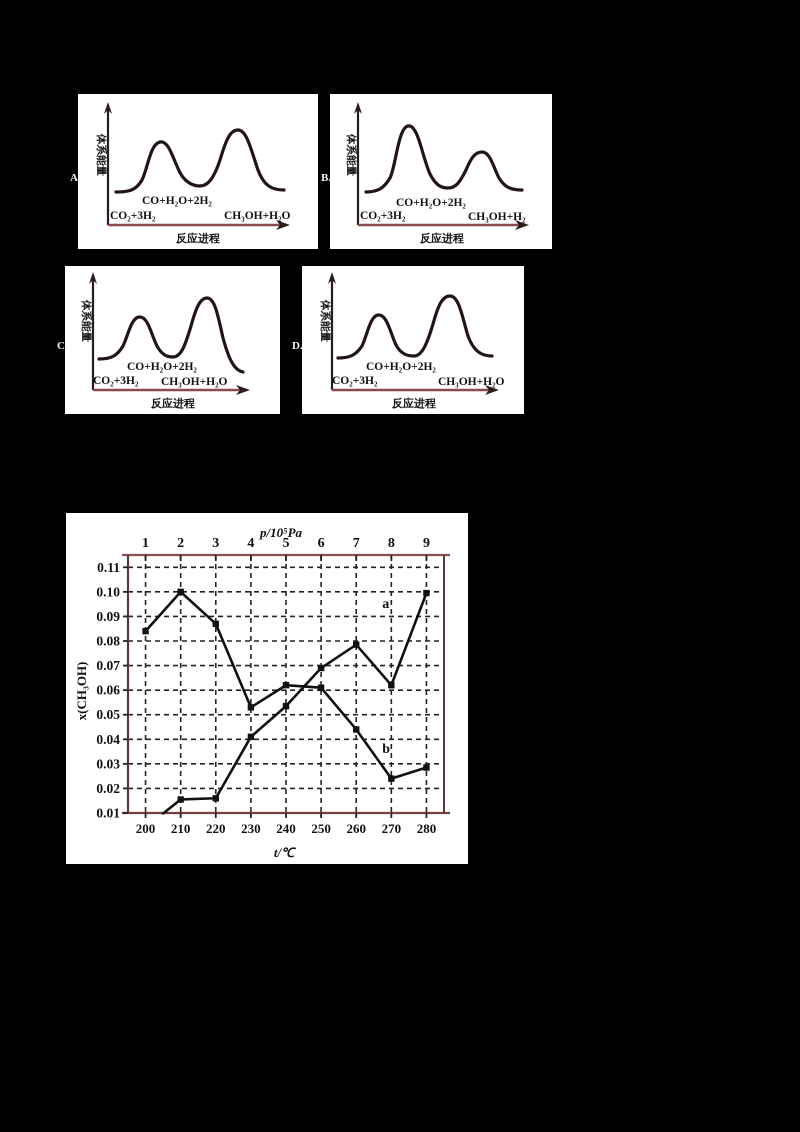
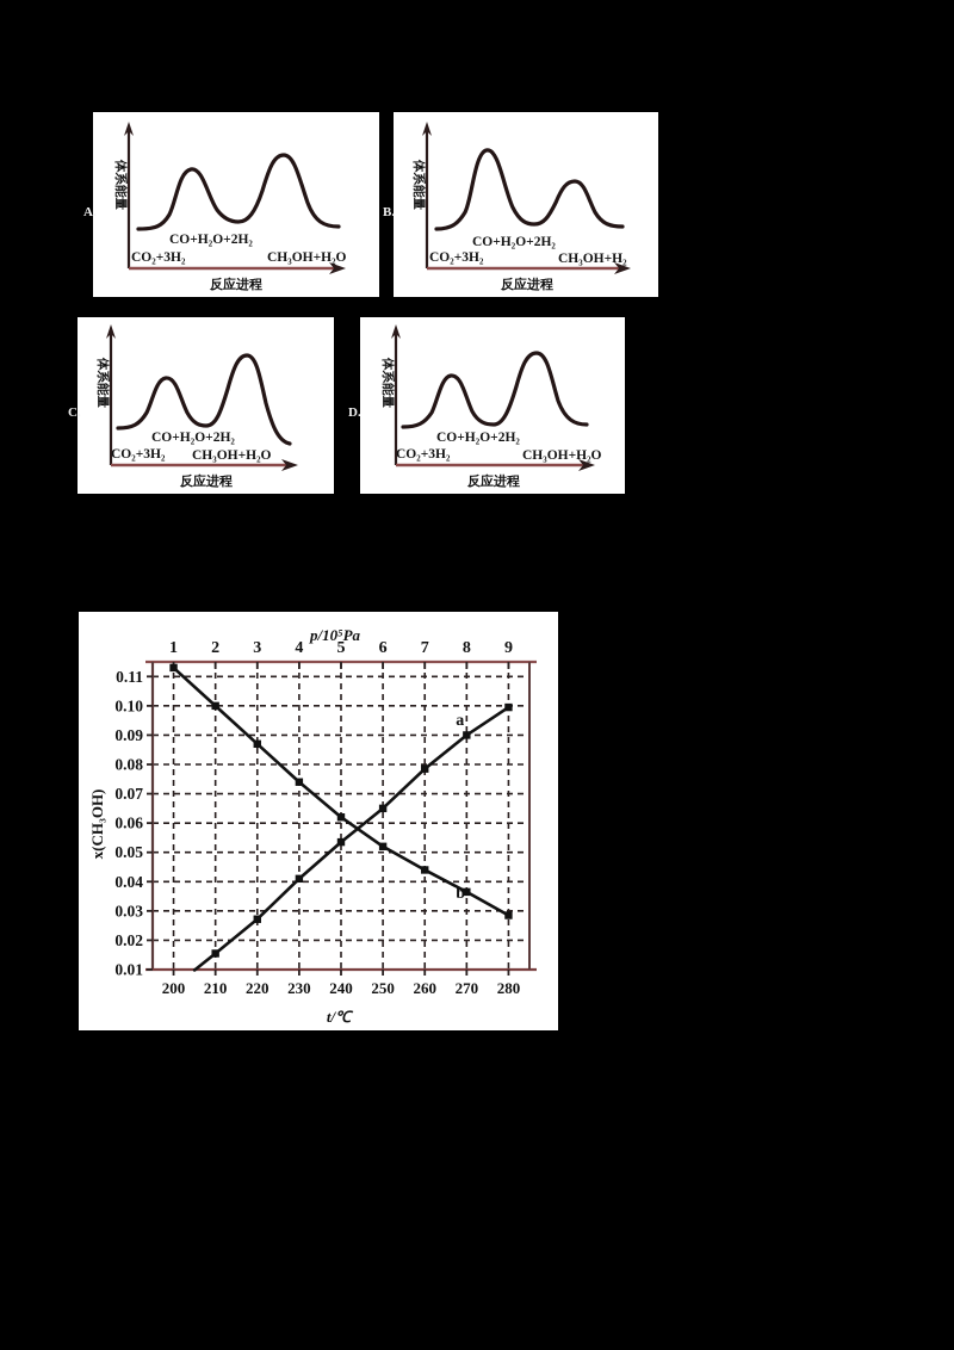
b/200: 0.084 -> 0.113
a/220: 0.016 -> 0.027
b/230: 0.053 -> 0.074
a/250: 0.069 -> 0.065
b/250: 0.061 -> 0.052
a/270: 0.062 -> 0.090
b/270: 0.024 -> 0.036
